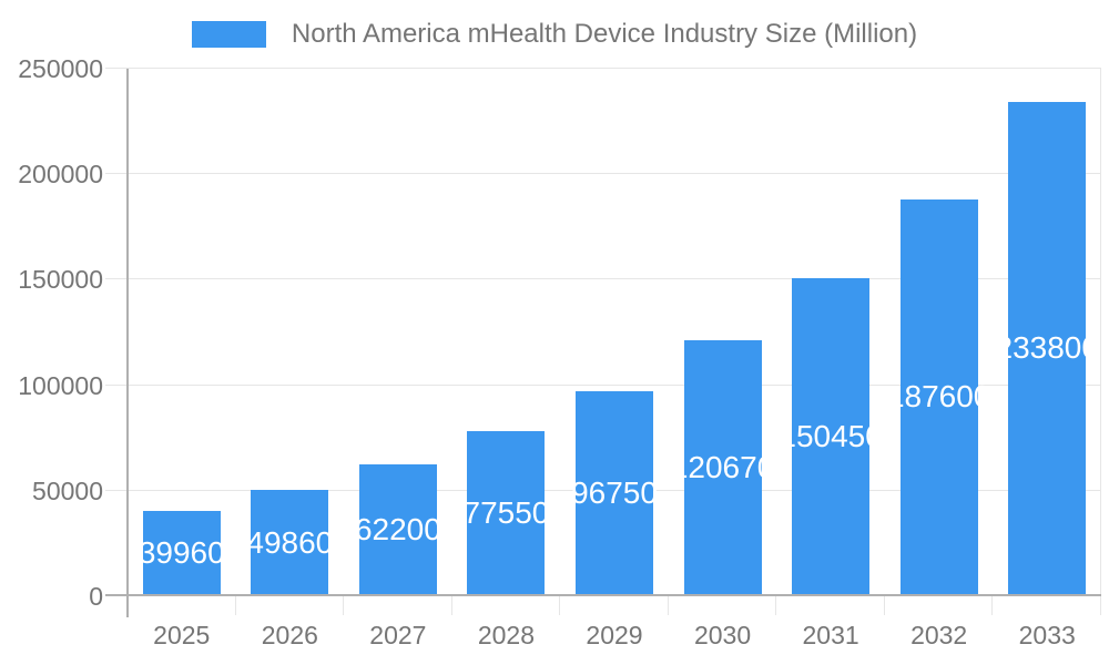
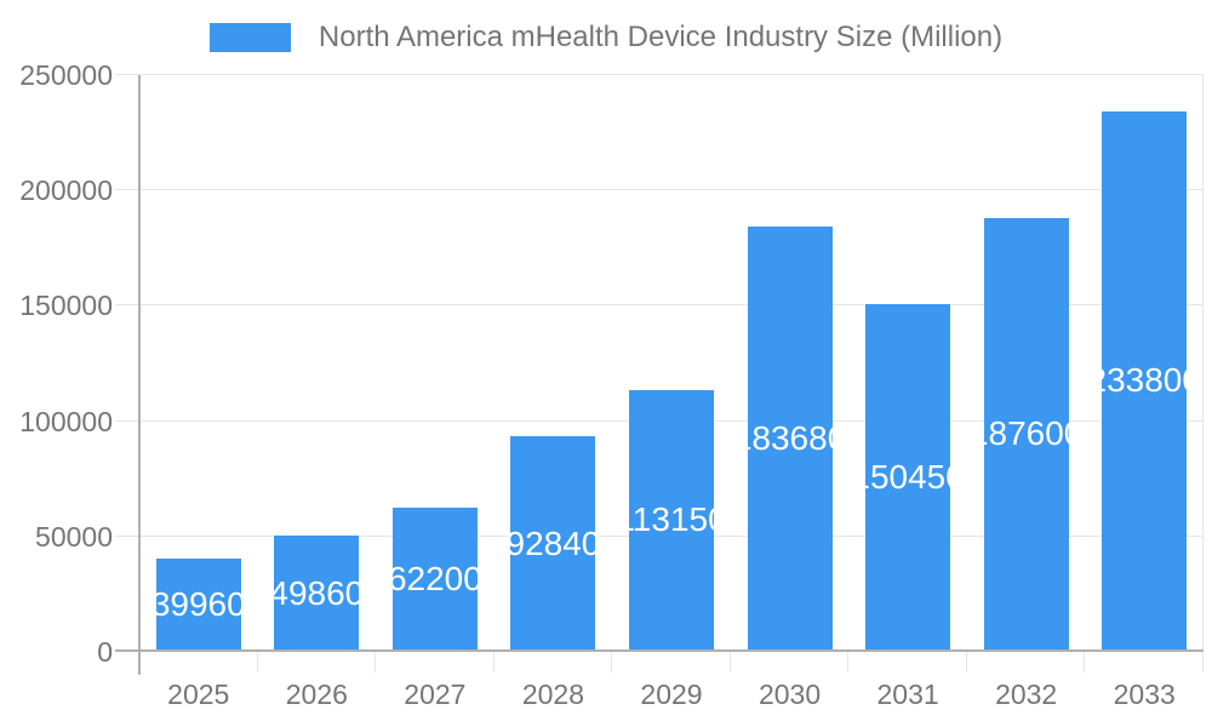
2028: 77550 -> 92840
2029: 96750 -> 113150
2030: 120670 -> 183680
